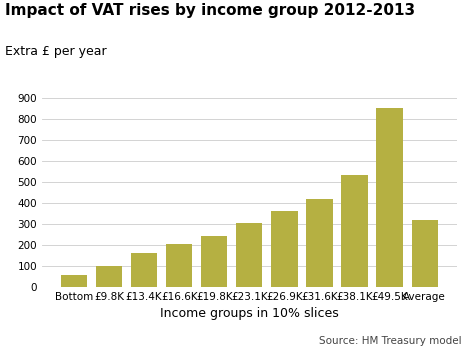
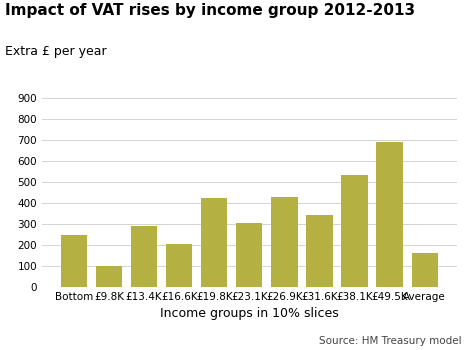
Bottom: 57 -> 250
£13.4K: 160 -> 290
£19.8K: 244 -> 425
£26.9K: 360 -> 430
£31.6K: 421 -> 345
£49.5K: 850 -> 690
Average: 320 -> 160
